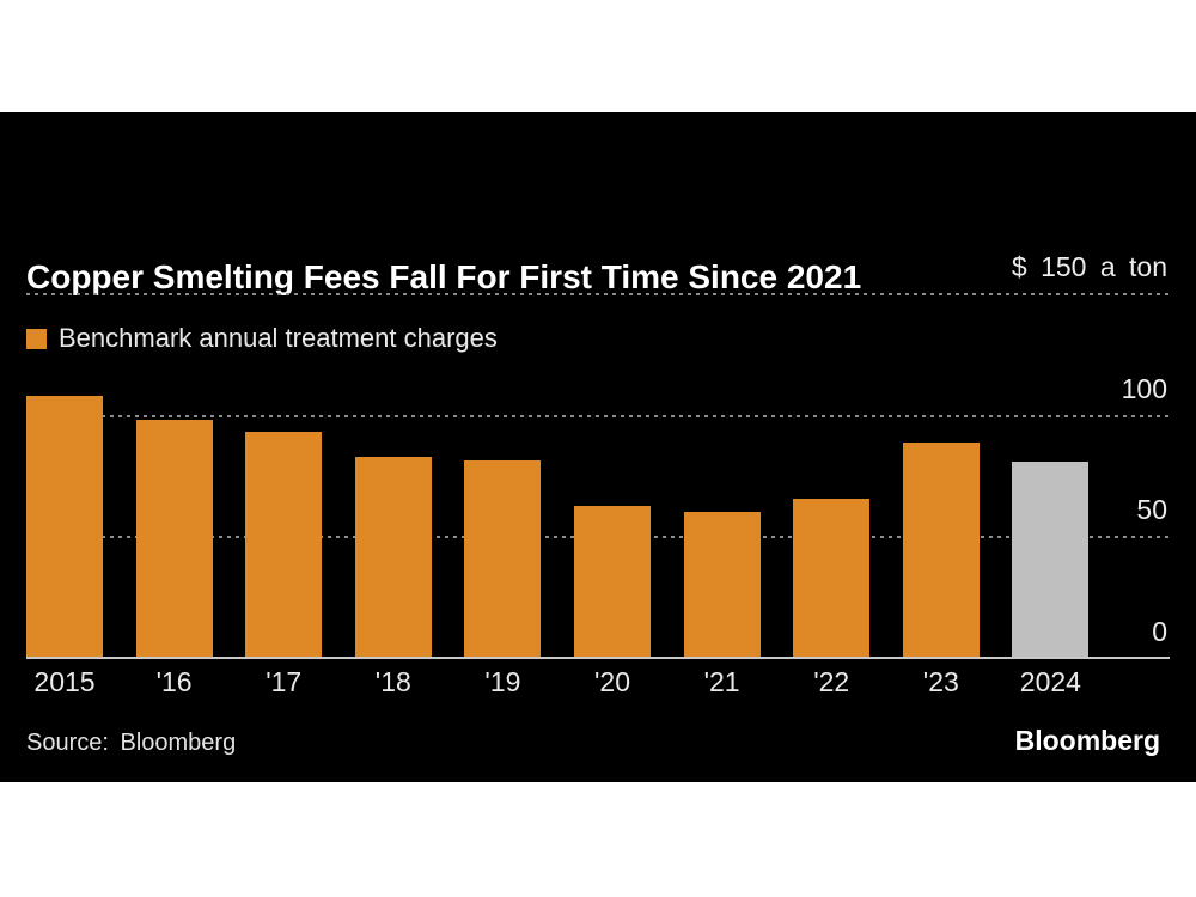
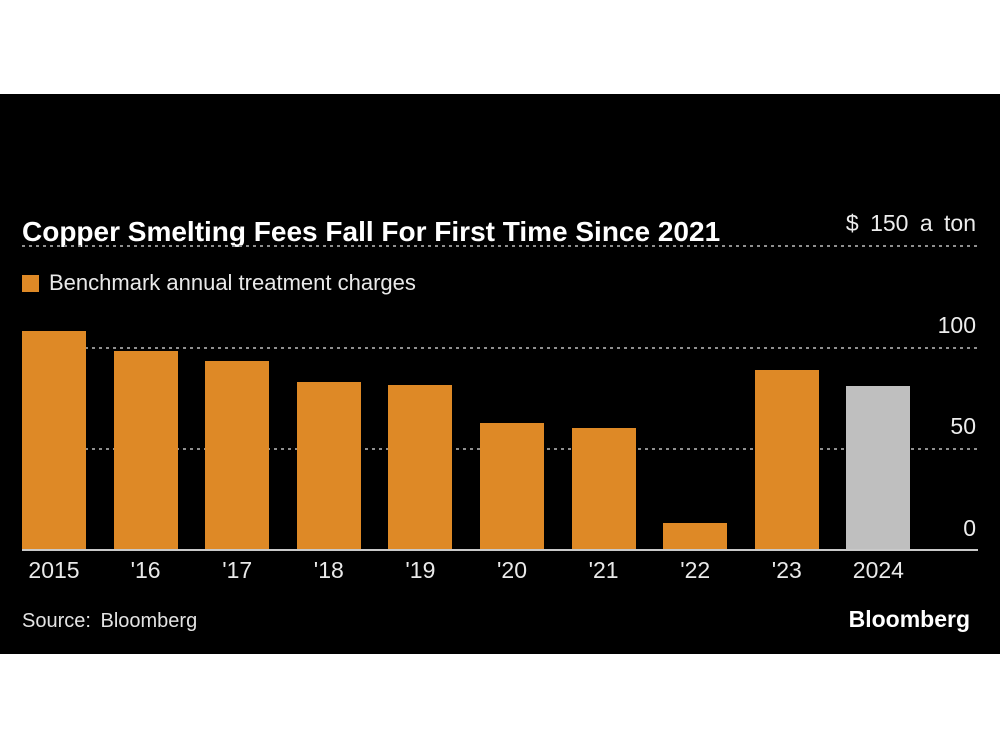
'22: 65 -> 13
